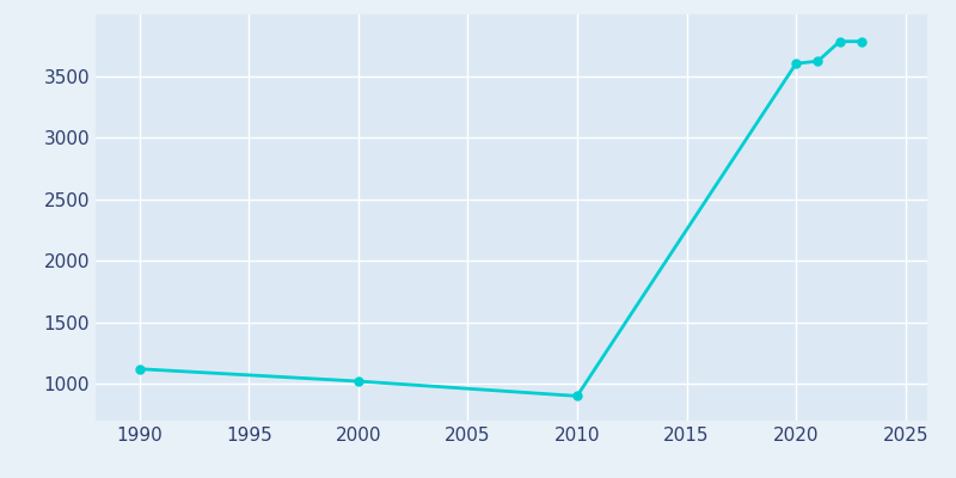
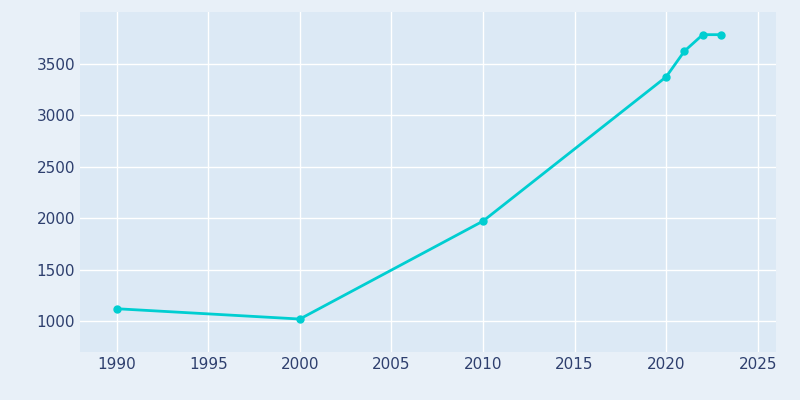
2010: 900 -> 1970
2020: 3600 -> 3370
